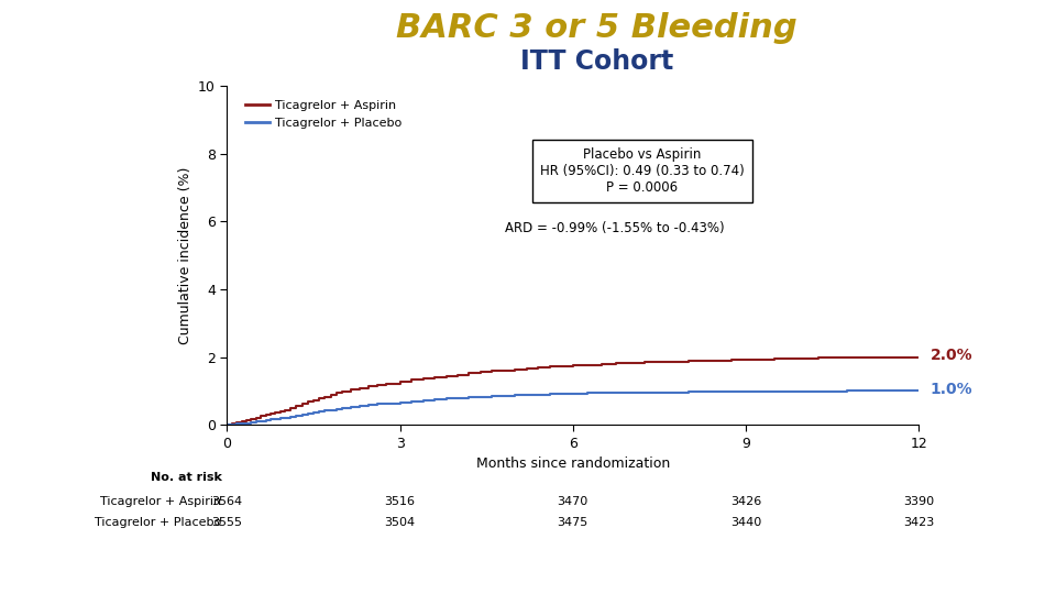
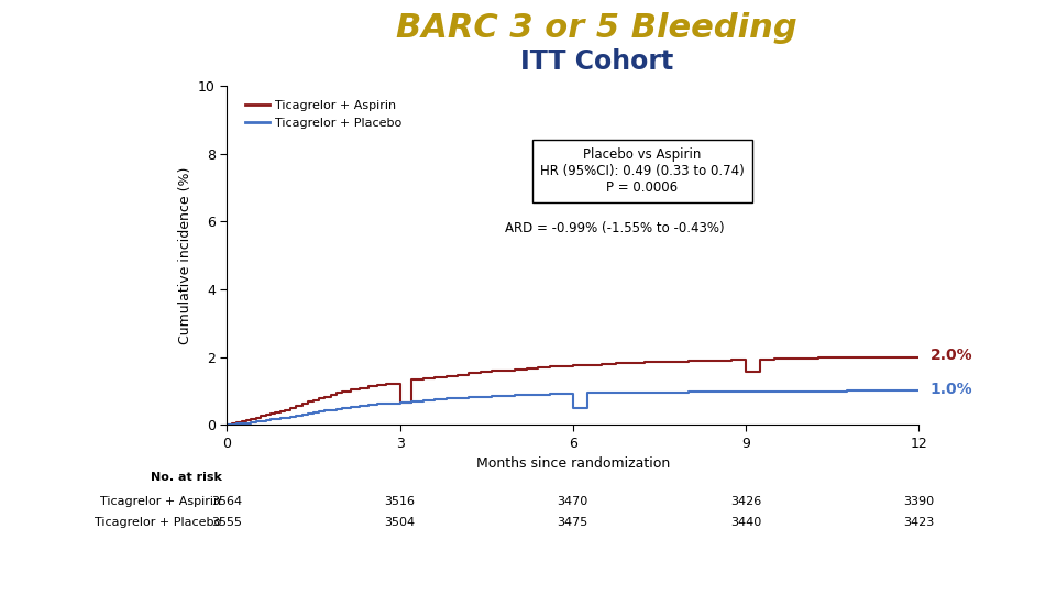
Ticagrelor + Aspirin/3: 1.27 -> 0.65
Ticagrelor + Placebo/6: 0.92 -> 0.50
Ticagrelor + Aspirin/9: 1.92 -> 1.55
